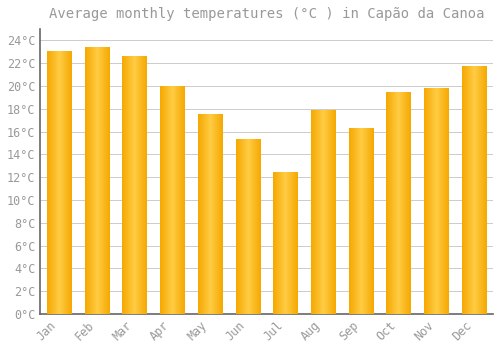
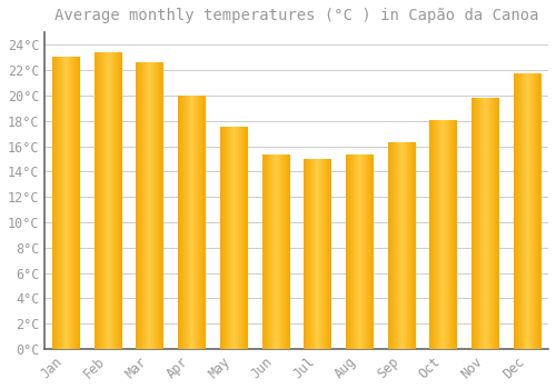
Jul: 12.4°C -> 15.0°C
Aug: 17.9°C -> 15.3°C
Oct: 19.4°C -> 18.0°C
